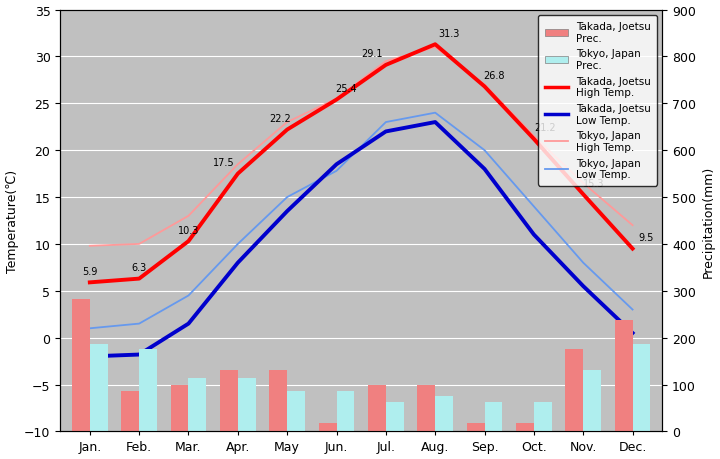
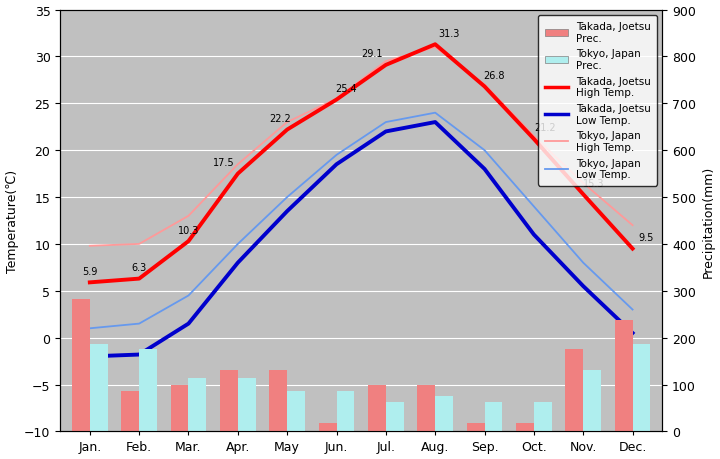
Tokyo, Japan Low Temp./Jun.: 17.8 -> 19.5
